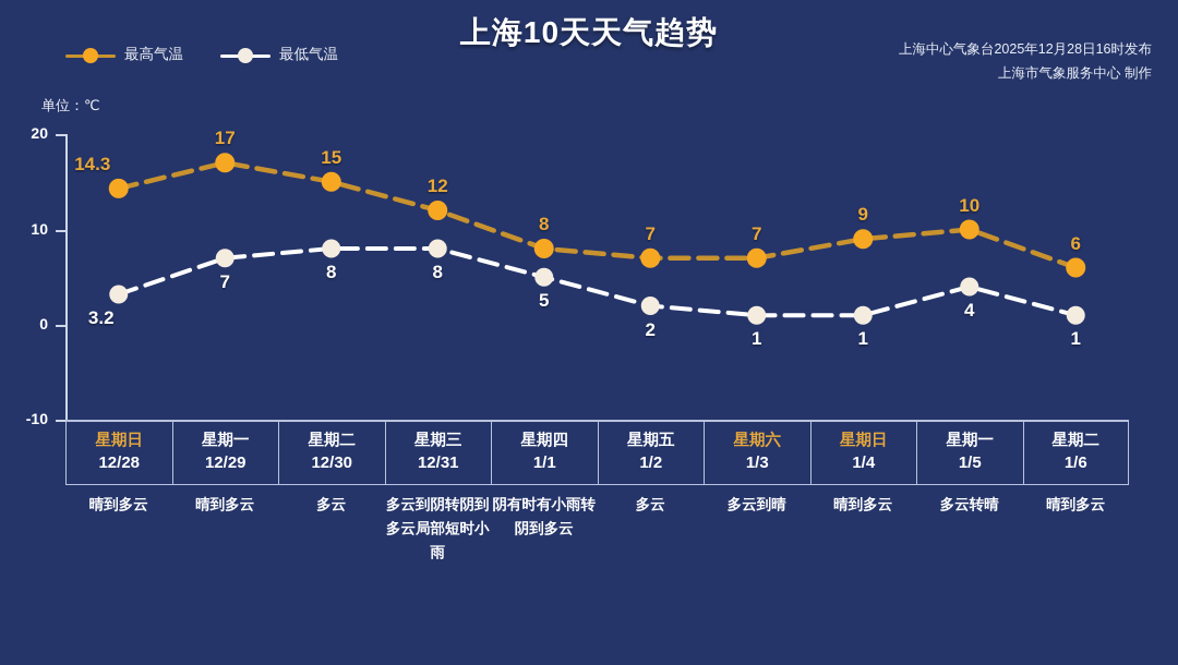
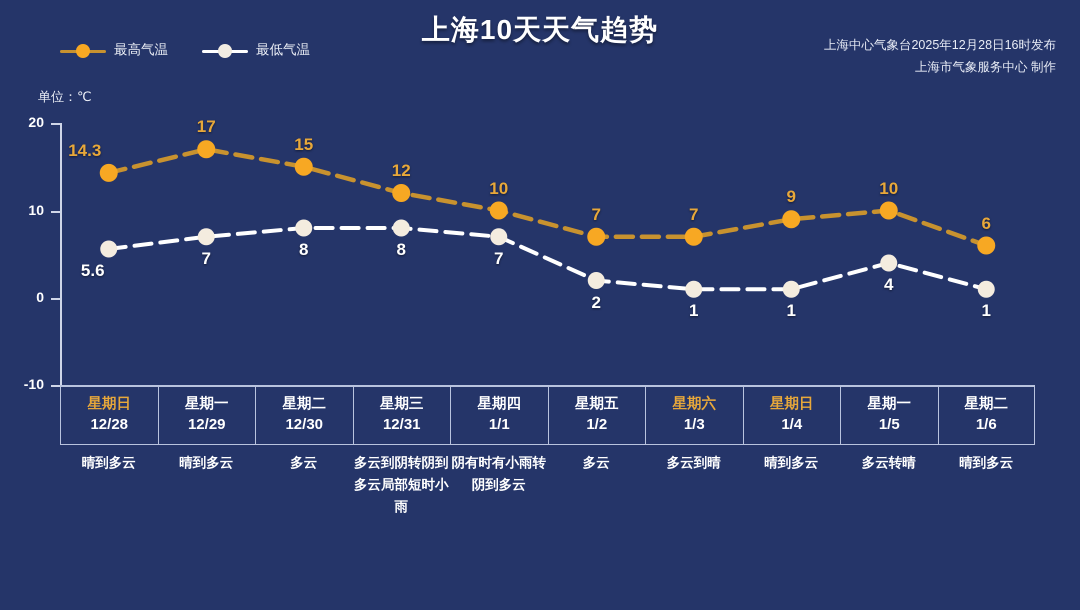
最低气温/12/28: 3.2 -> 5.6
最高气温/1/1: 8 -> 10
最低气温/1/1: 5 -> 7
